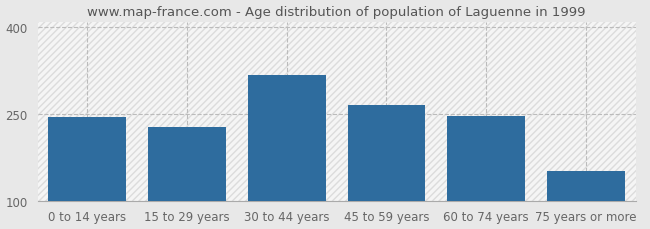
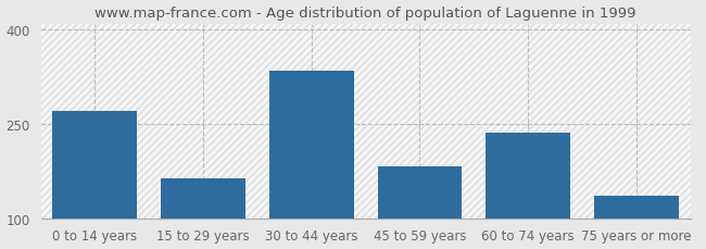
0 to 14 years: 245 -> 270
15 to 29 years: 228 -> 164
30 to 44 years: 318 -> 334
45 to 59 years: 265 -> 182
60 to 74 years: 247 -> 236
75 years or more: 152 -> 136
